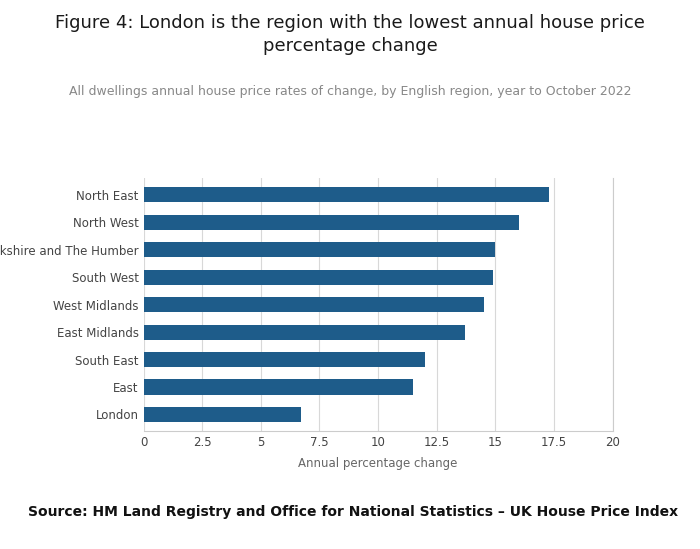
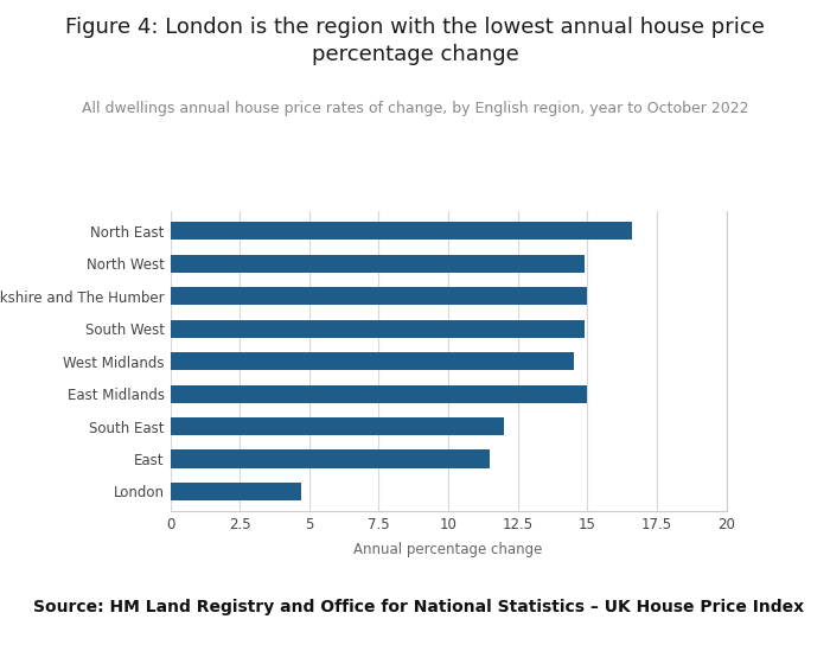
North East: 17.3 -> 16.6
North West: 16.0 -> 14.9
East Midlands: 13.7 -> 15.0
London: 6.7 -> 4.7
